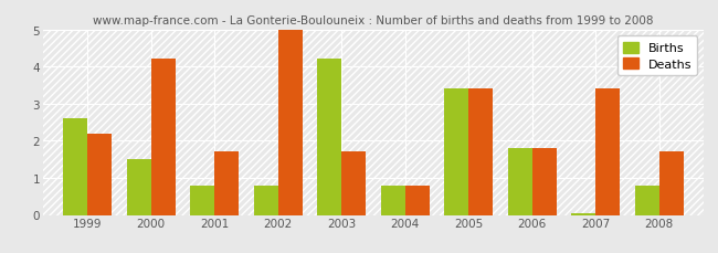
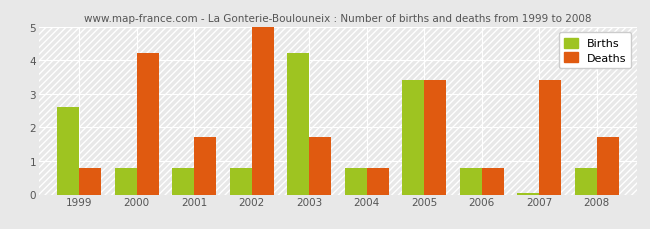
Deaths/1999: 2.2 -> 0.8
Births/2000: 1.50 -> 0.80
Births/2006: 1.80 -> 0.80
Deaths/2006: 1.8 -> 0.8
